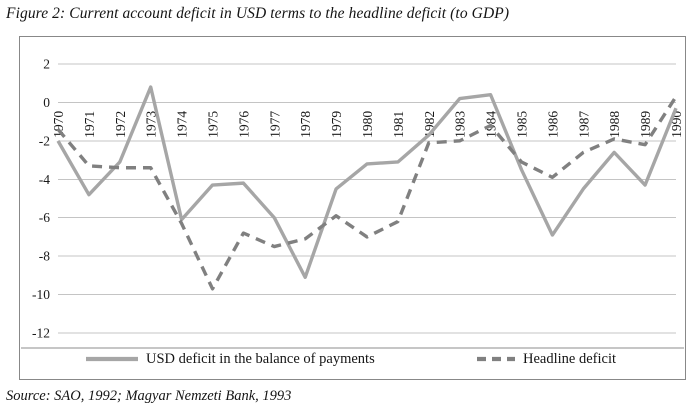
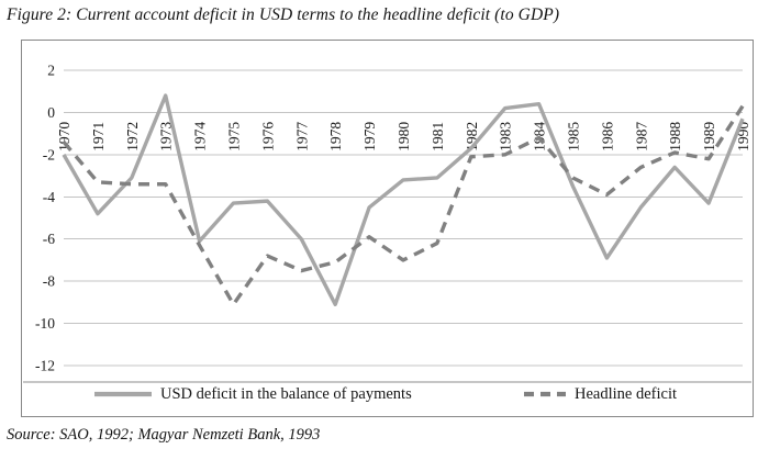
Headline deficit/1975: -9.7 -> -9.1
